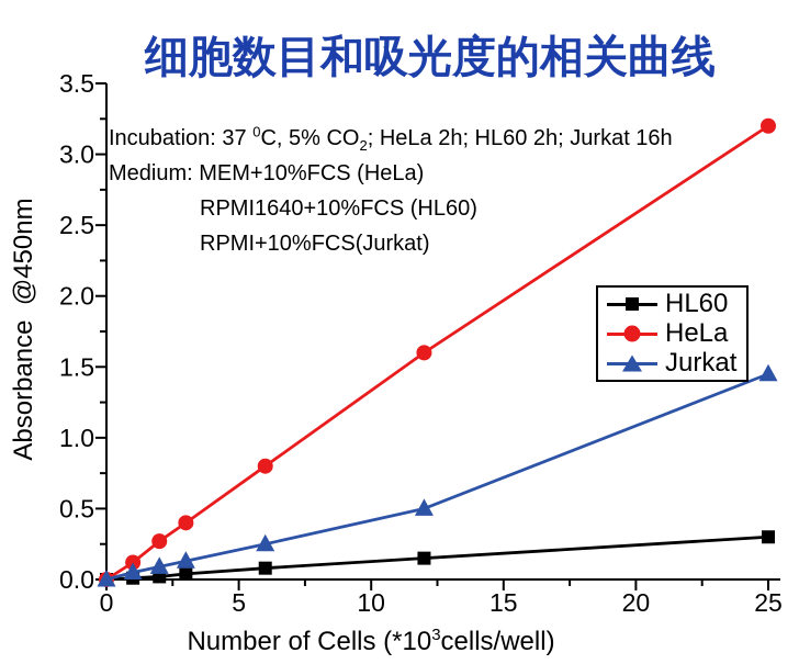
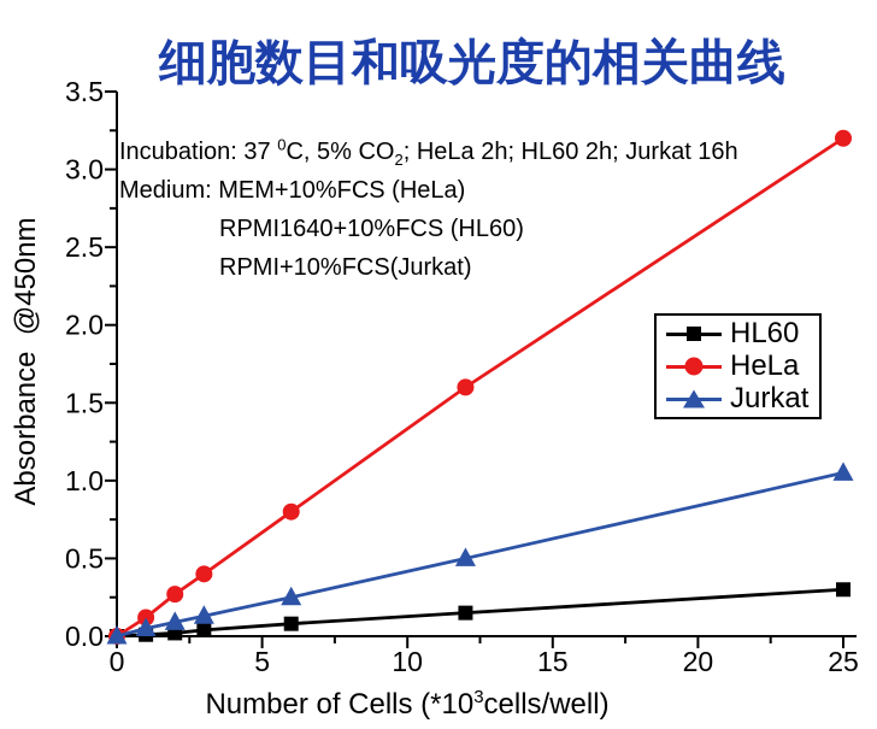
Jurkat/25: 1.45 -> 1.05
